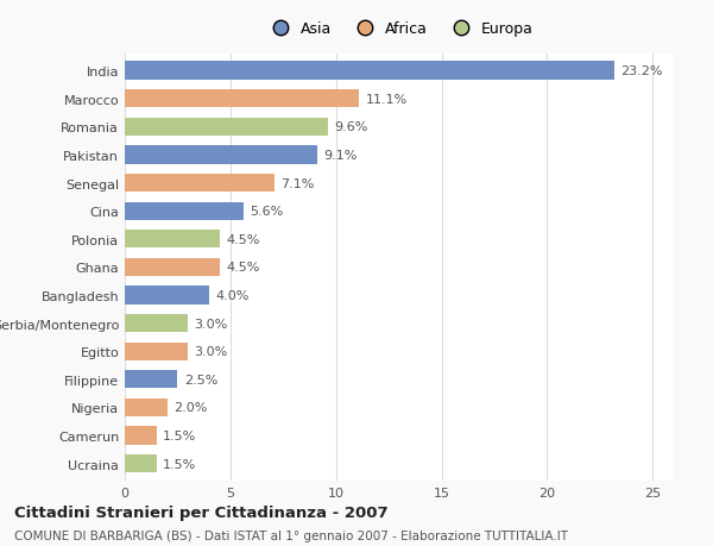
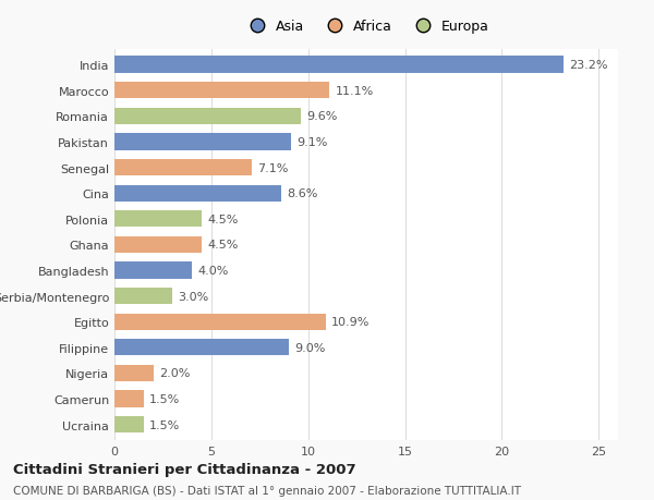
Cina: 5.6% -> 8.6%
Egitto: 3.0% -> 10.9%
Filippine: 2.5% -> 9.0%
